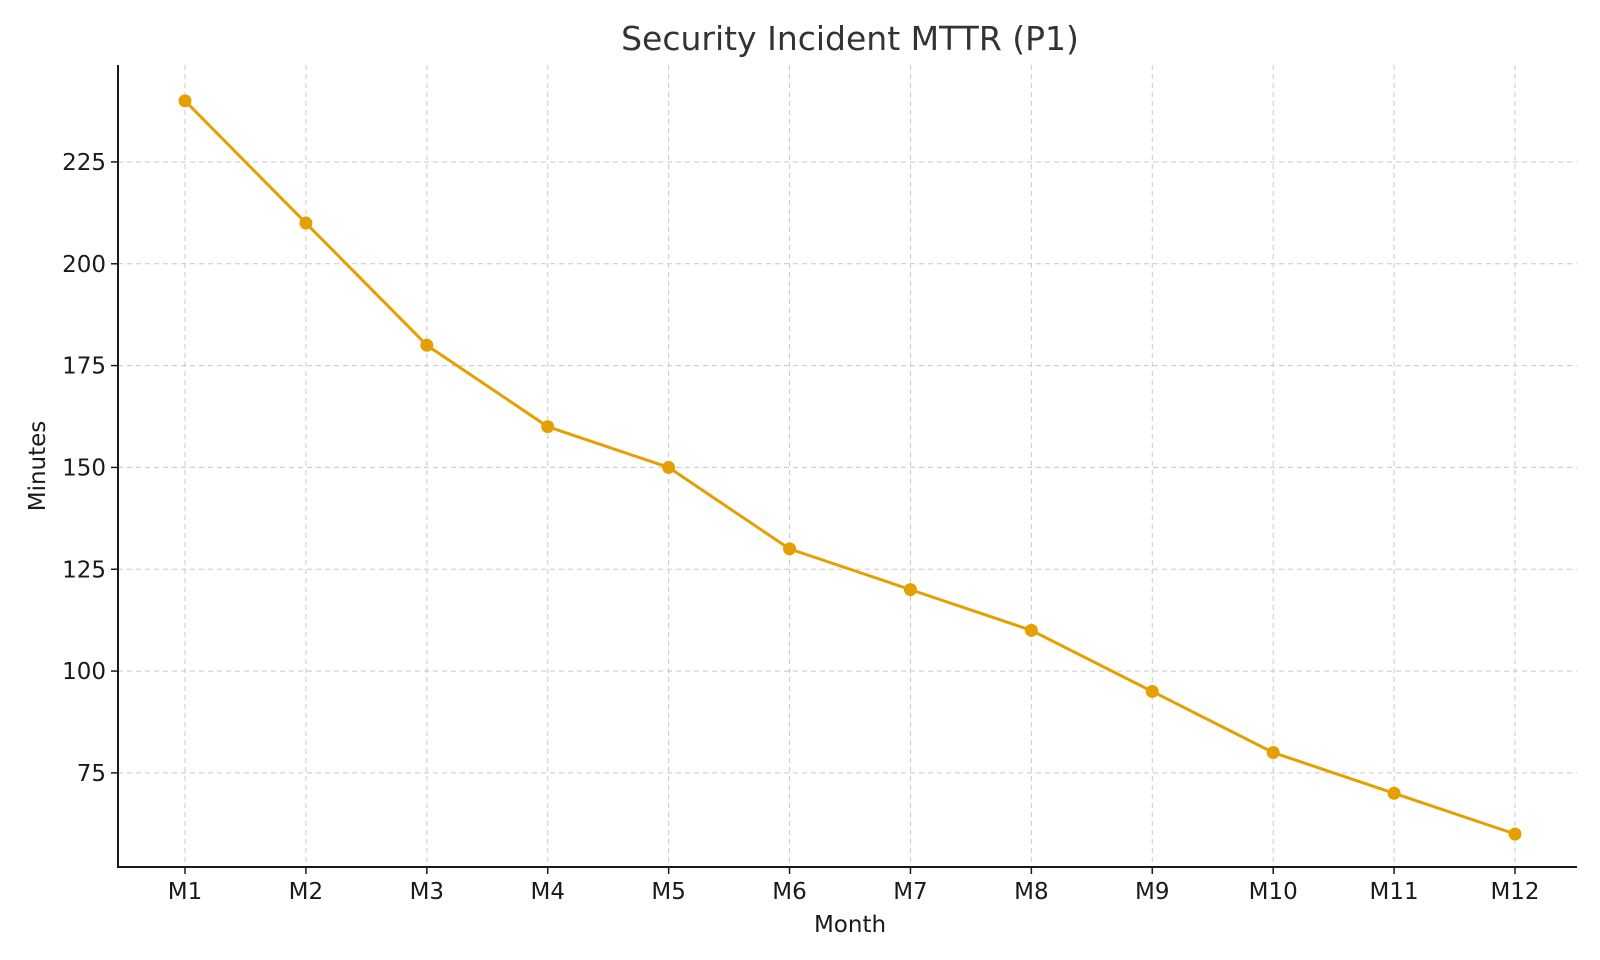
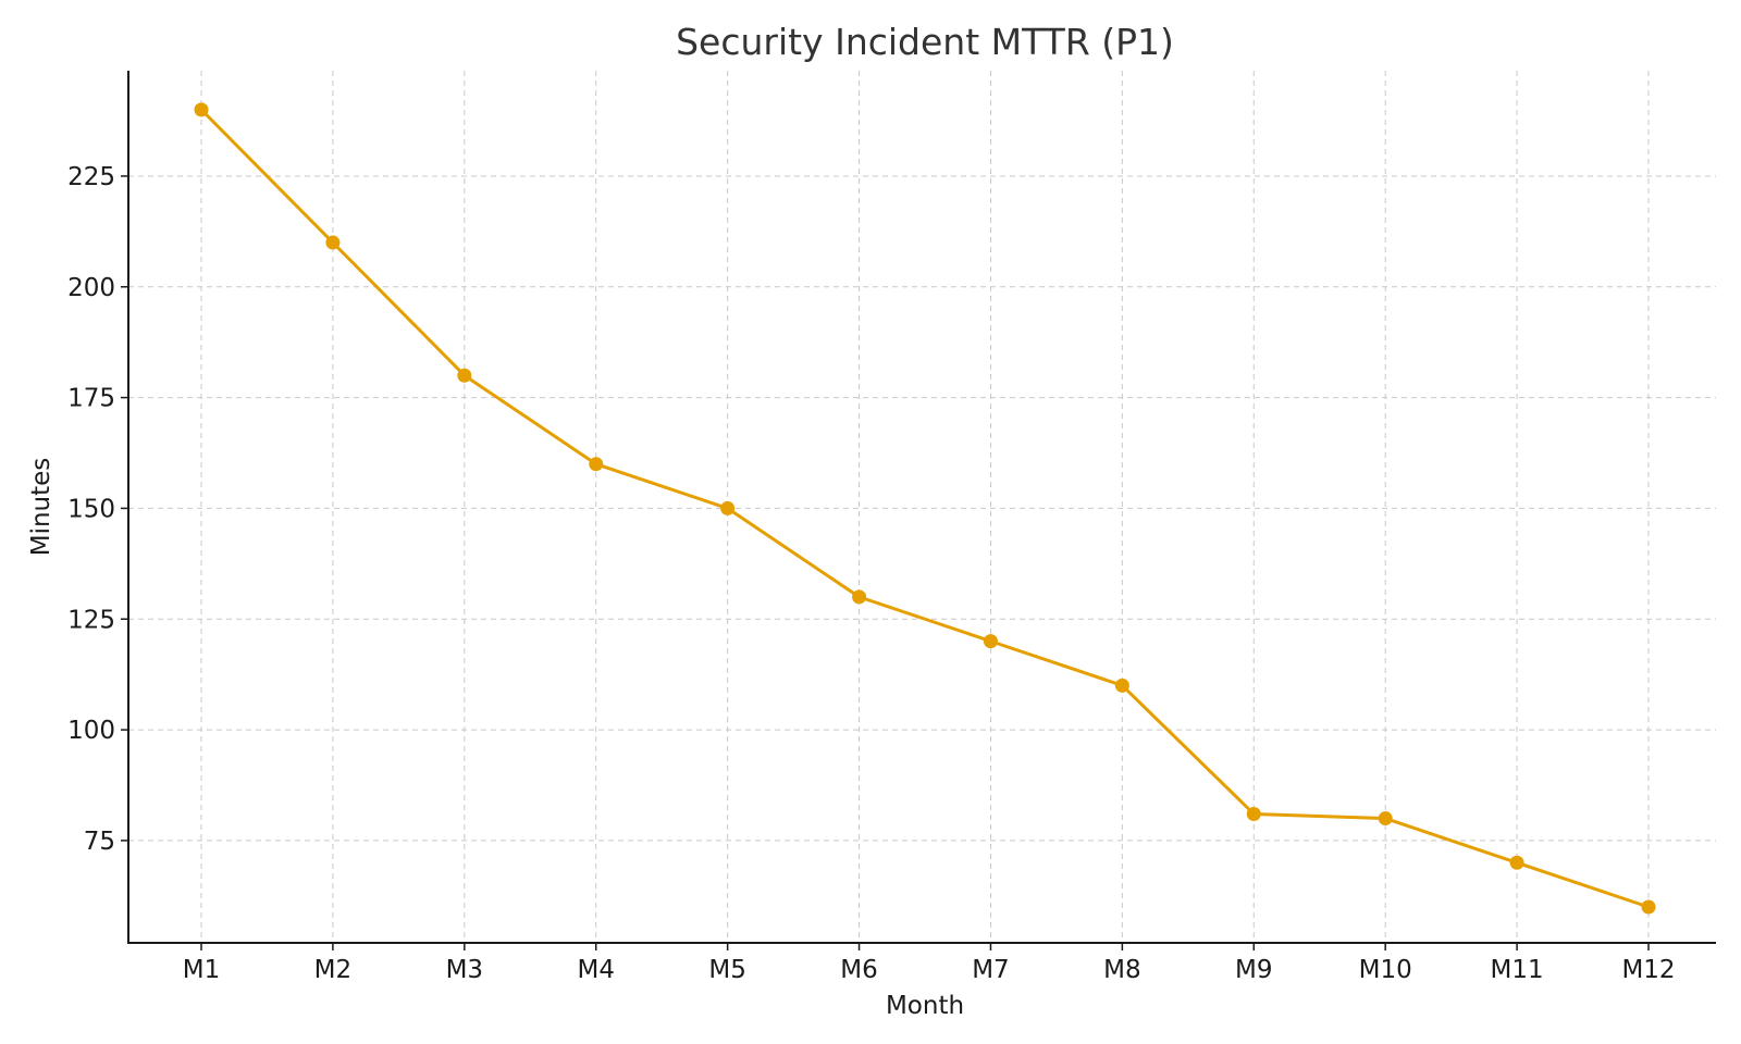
M9: 95 -> 81
